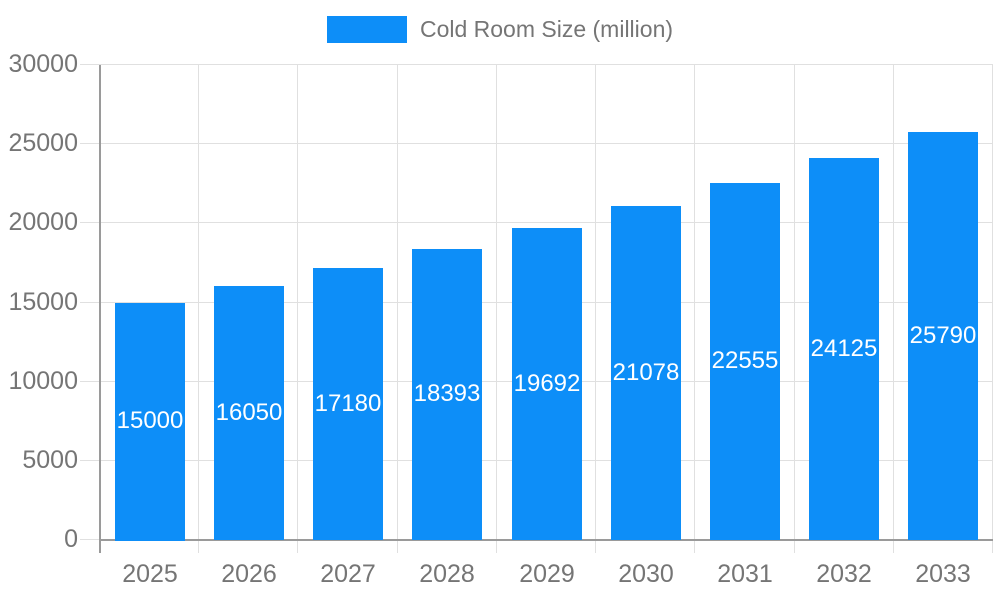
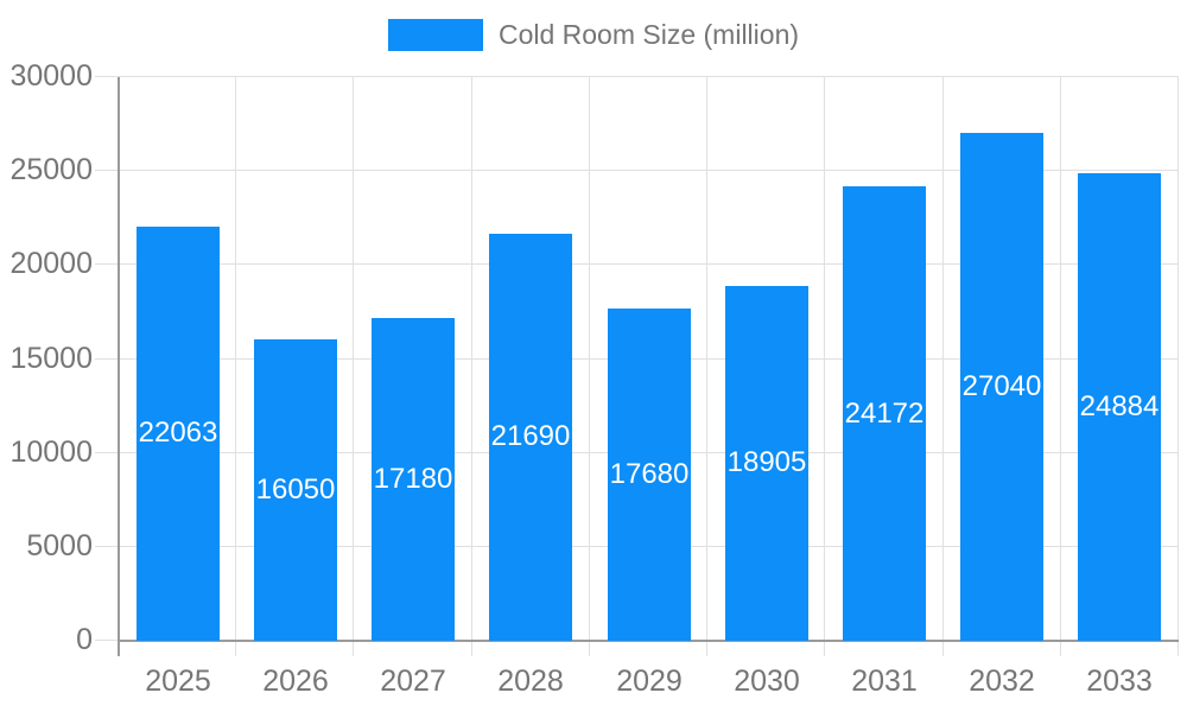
2025: 15000 -> 22063
2028: 18393 -> 21690
2029: 19692 -> 17680
2030: 21078 -> 18905
2031: 22555 -> 24172
2032: 24125 -> 27040
2033: 25790 -> 24884
